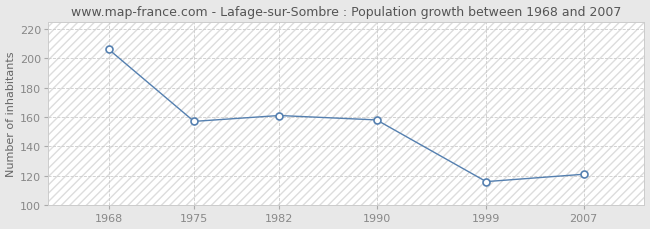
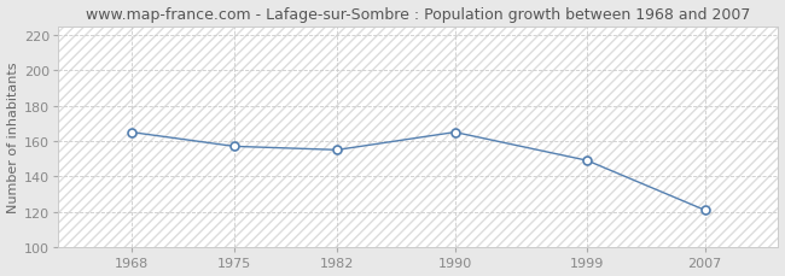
1968: 206 -> 165
1982: 161 -> 155
1990: 158 -> 165
1999: 116 -> 149
